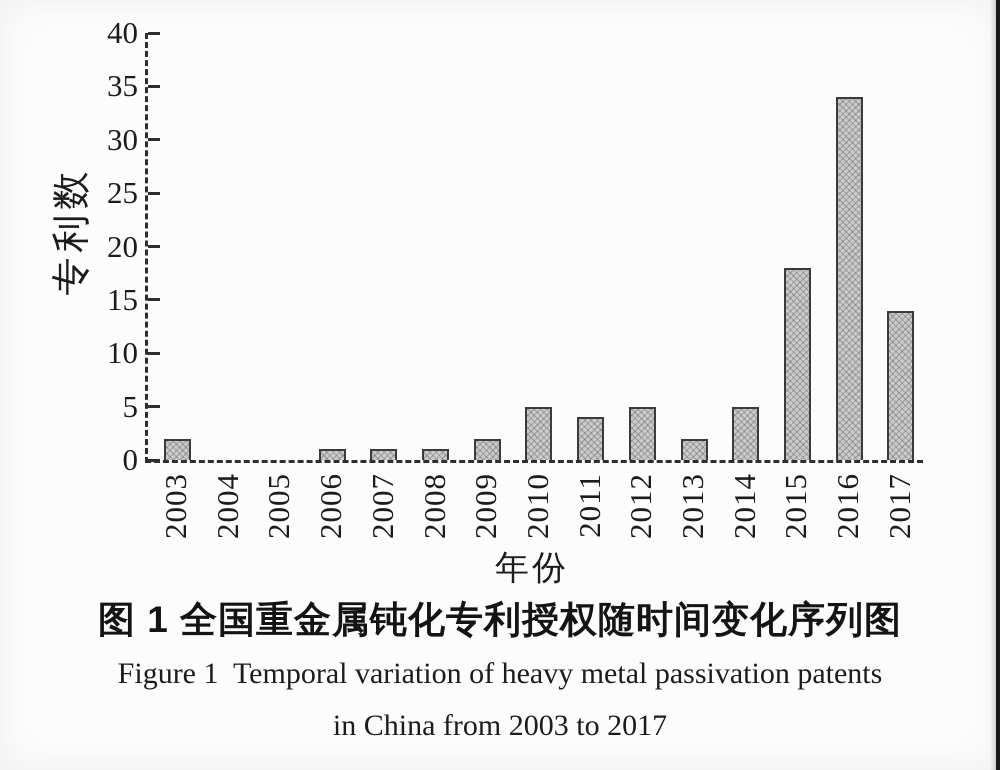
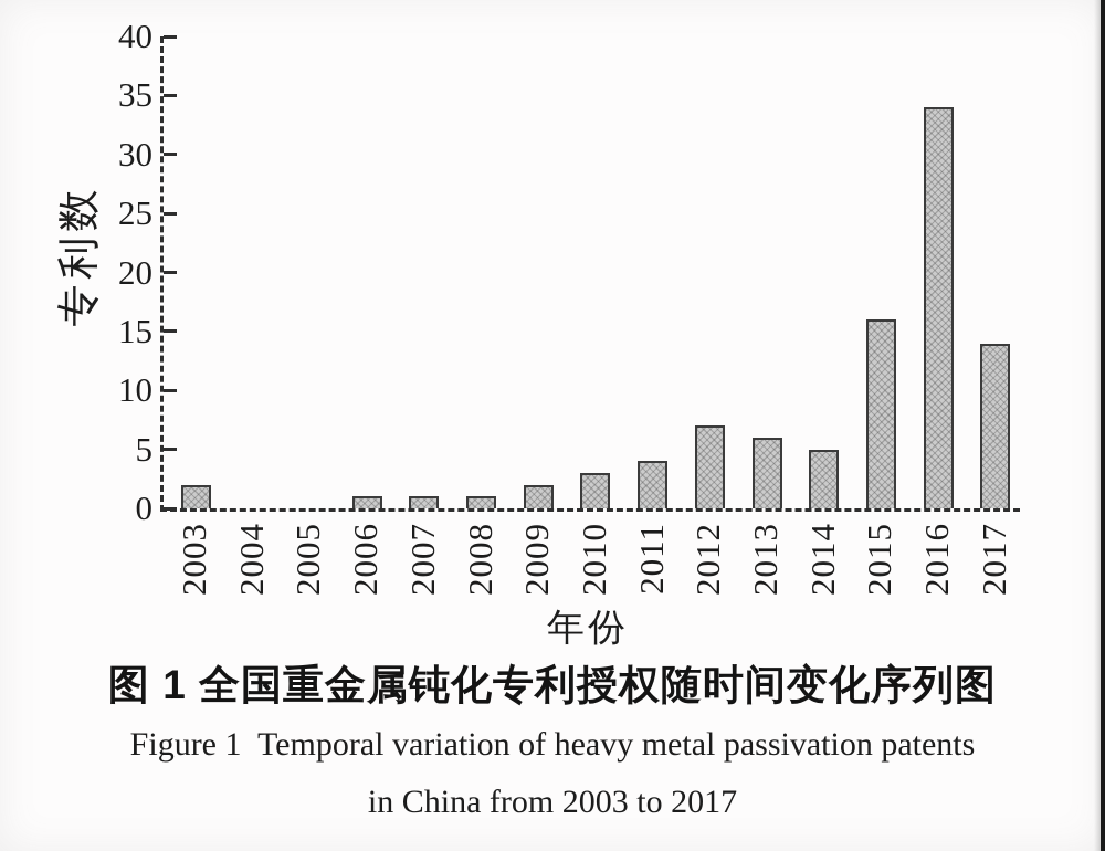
2010: 5 -> 3
2012: 5 -> 7
2013: 2 -> 6
2015: 18 -> 16
